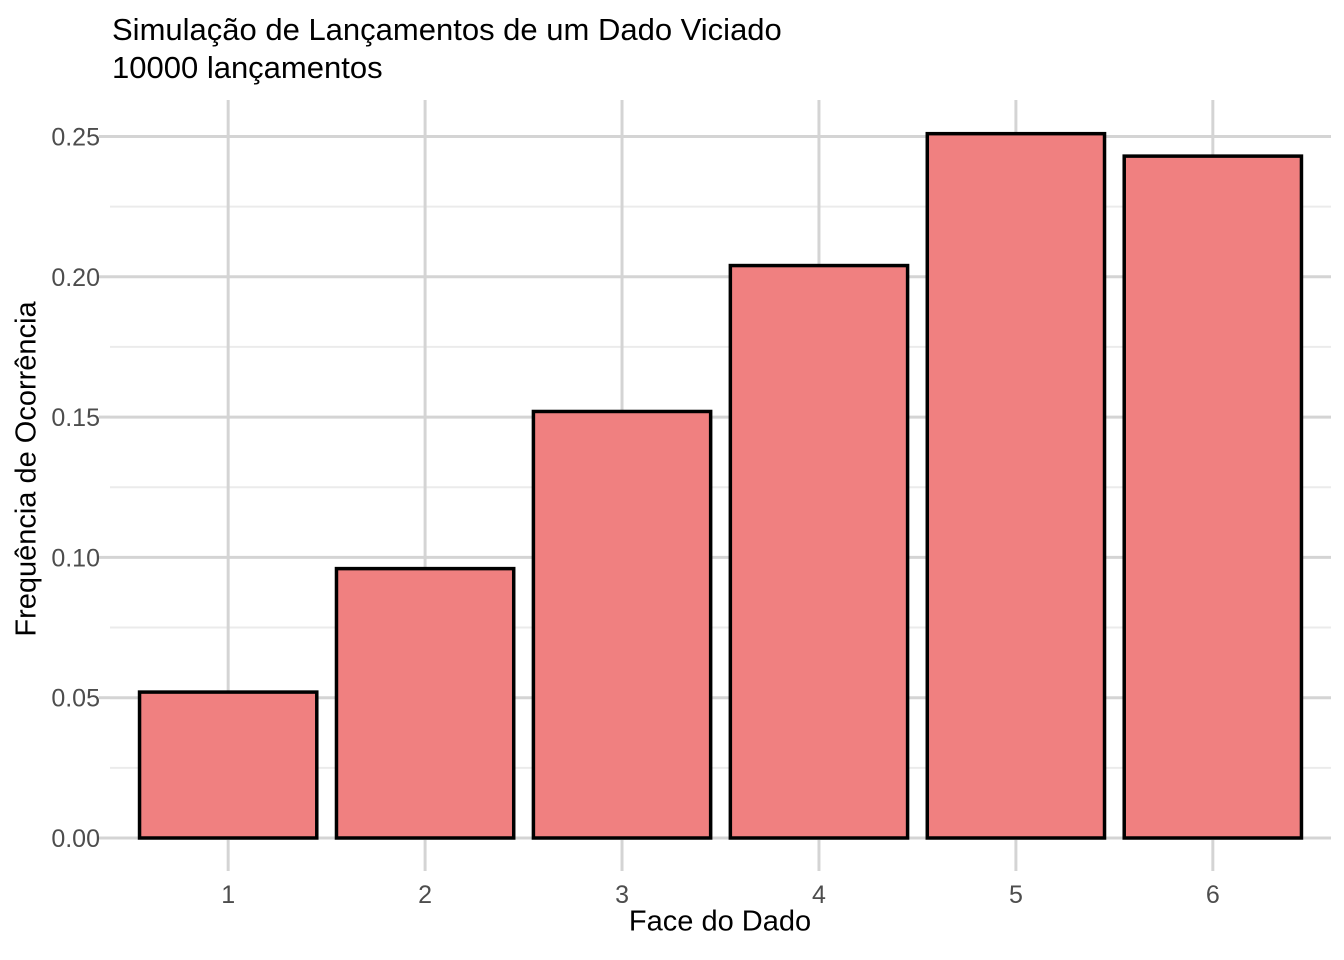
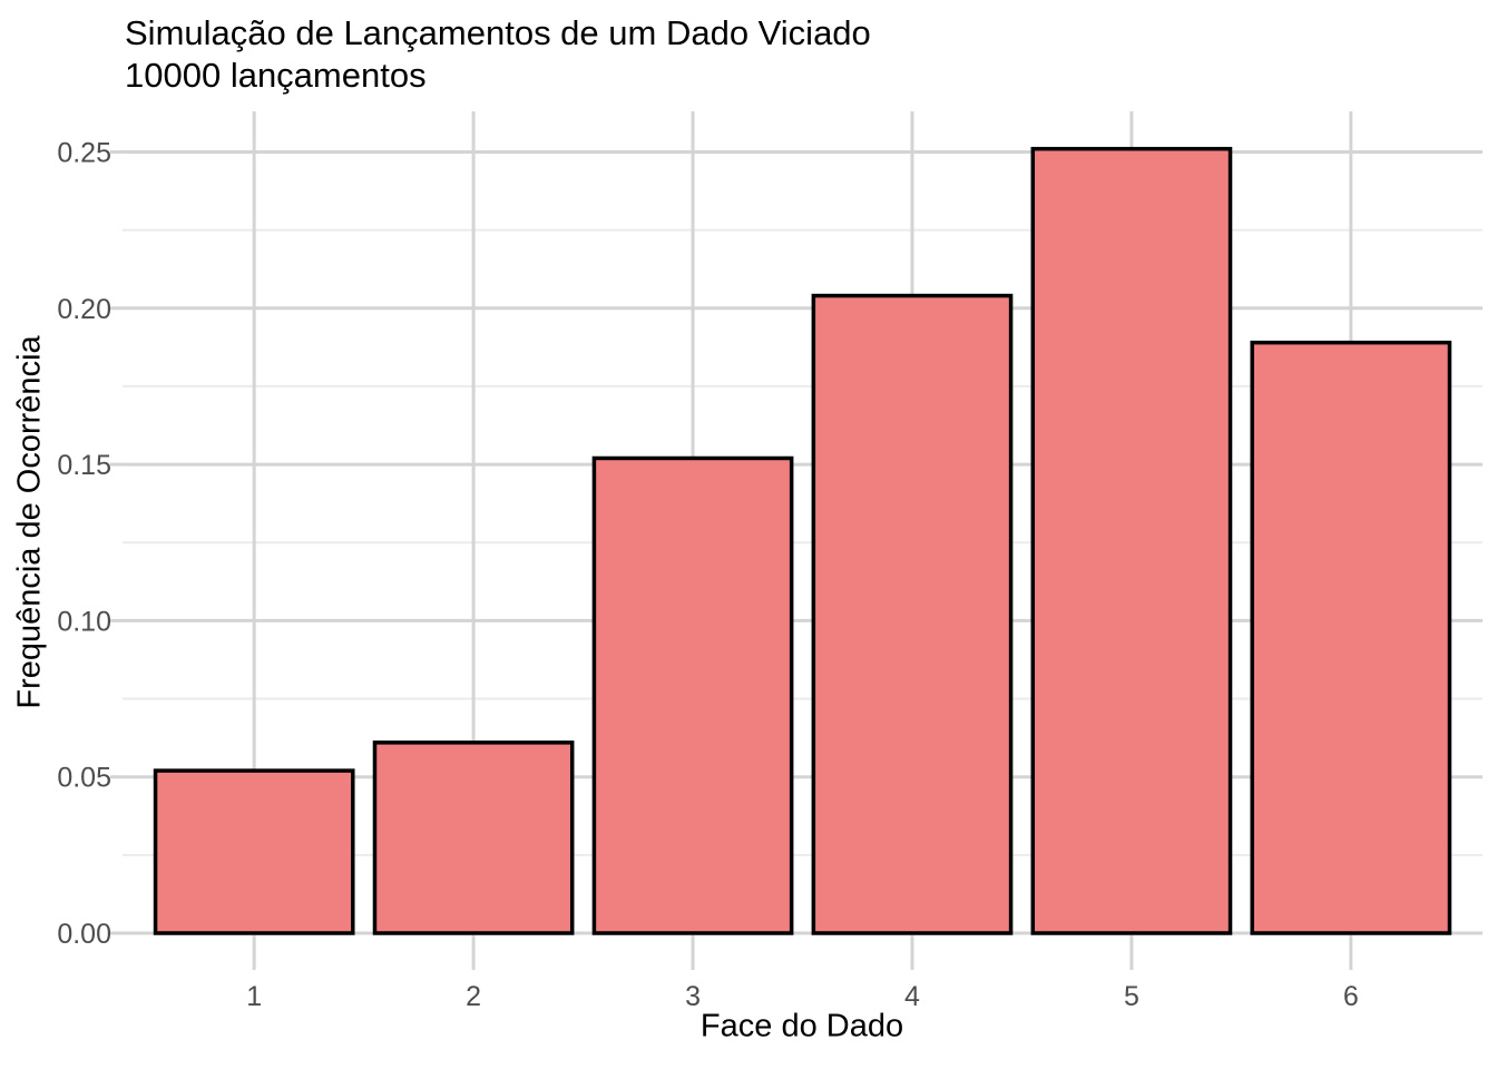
2: 0.096 -> 0.061
6: 0.243 -> 0.189
